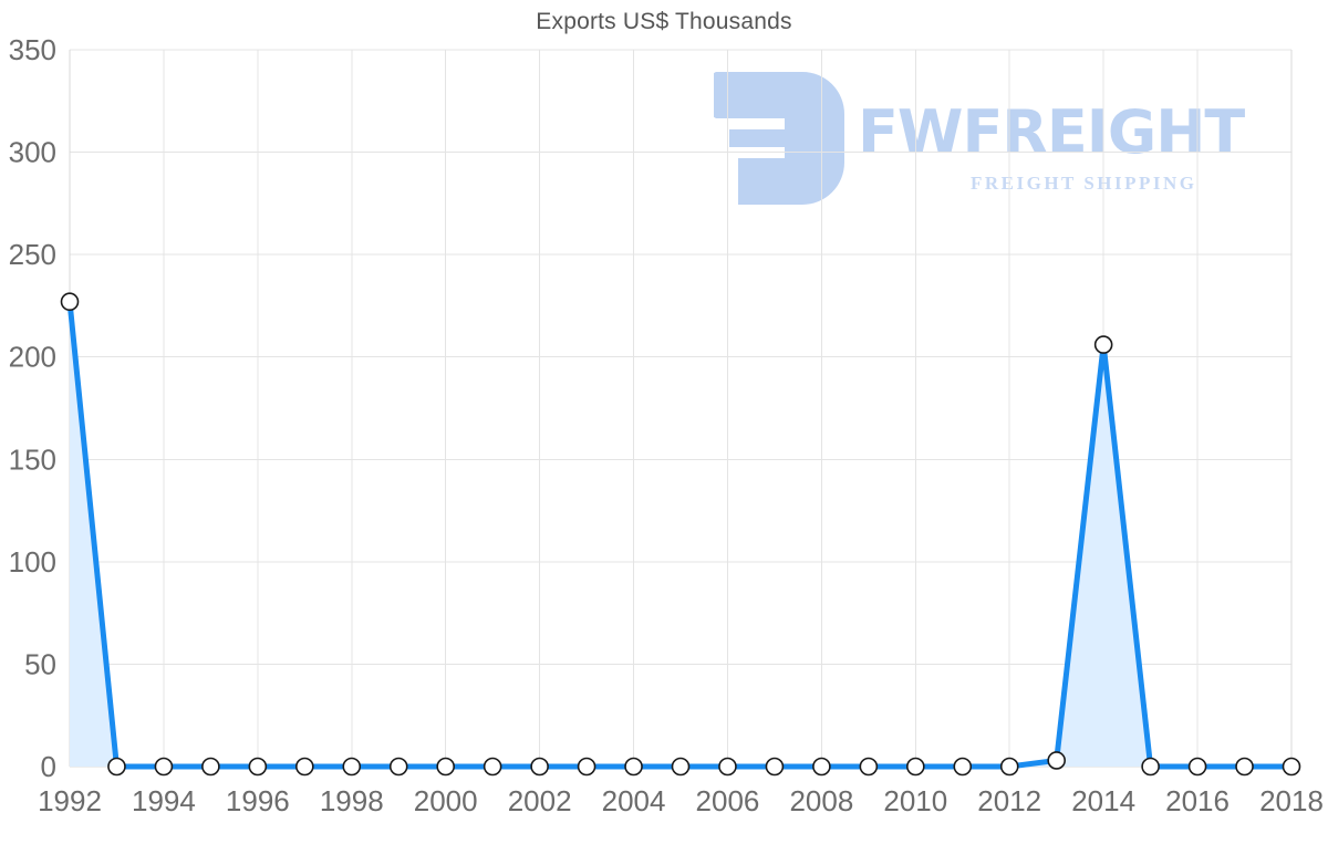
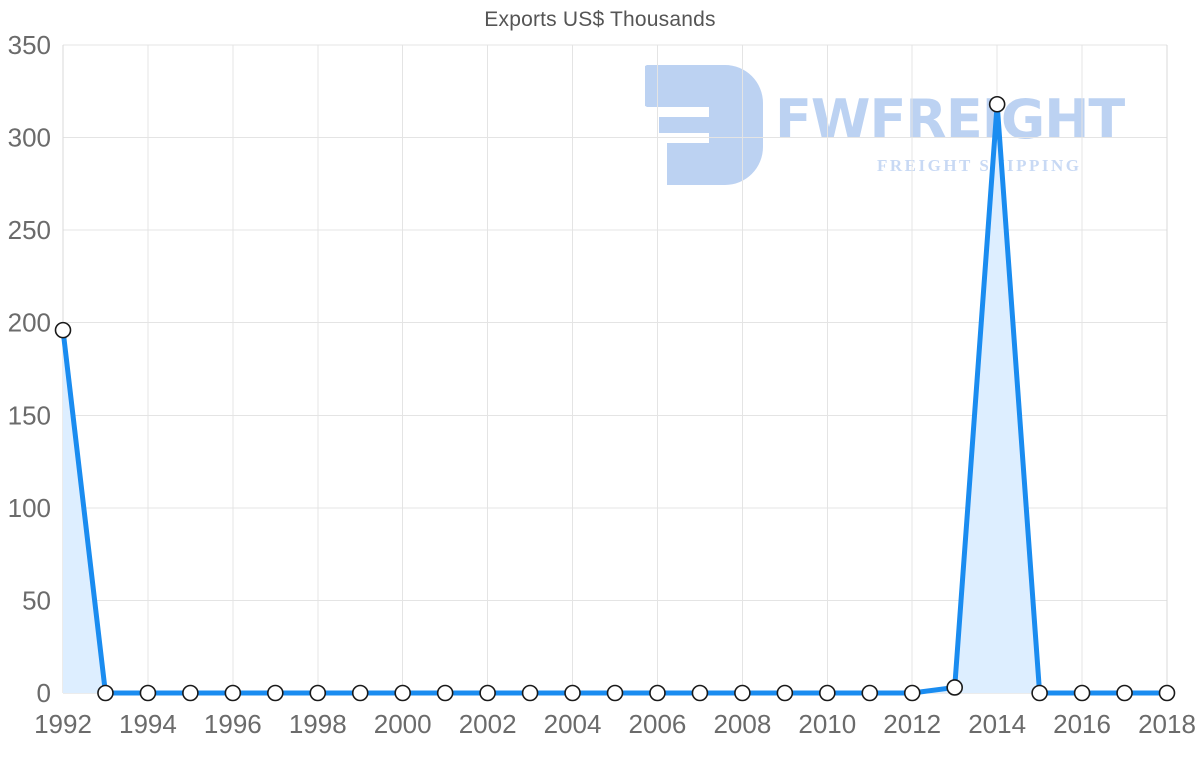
1992: 227 -> 196
2014: 206 -> 318
